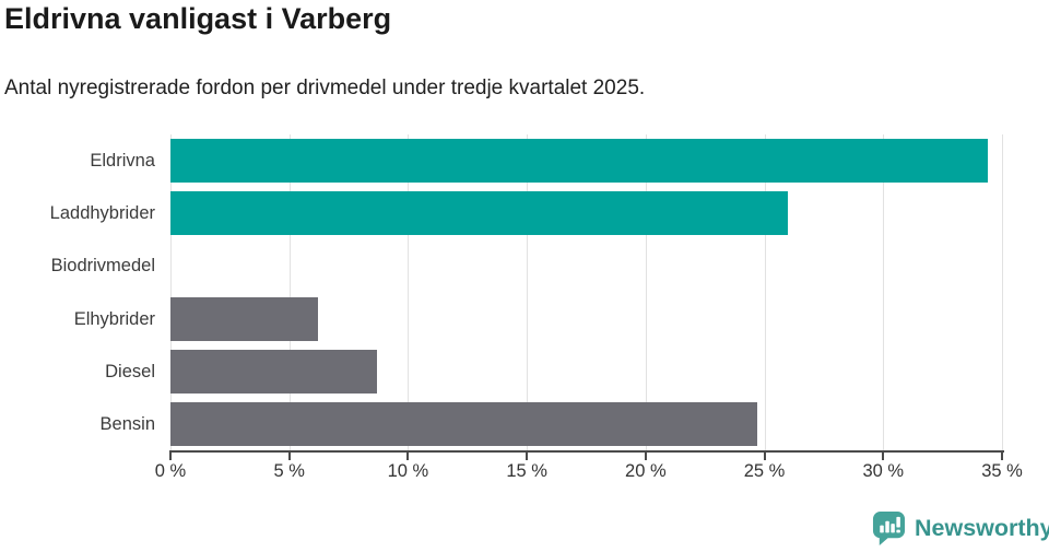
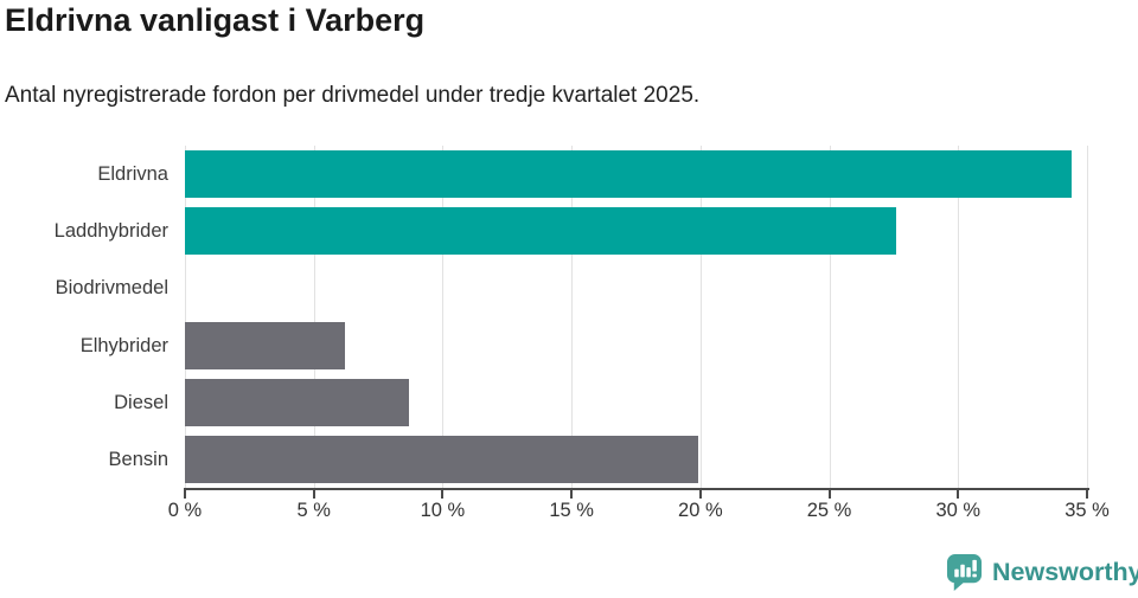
Laddhybrider: 26.0% -> 27.6%
Bensin: 24.7% -> 19.9%
